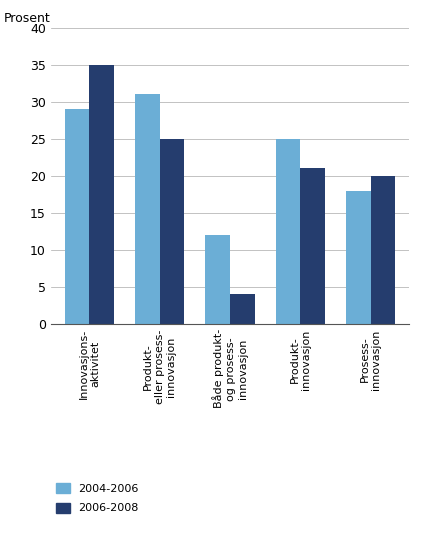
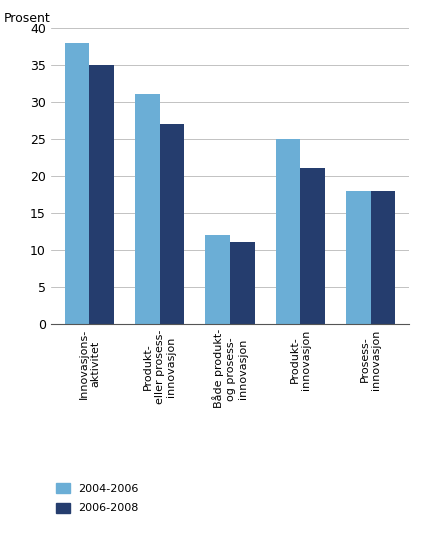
2004-2006/Innovasjons- aktivitet: 29 -> 38
2006-2008/Produkt- eller prosess- innovasjon: 25 -> 27
2006-2008/Både produkt- og prosess- innovasjon: 4 -> 11
2006-2008/Prosess- innovasjon: 20 -> 18
